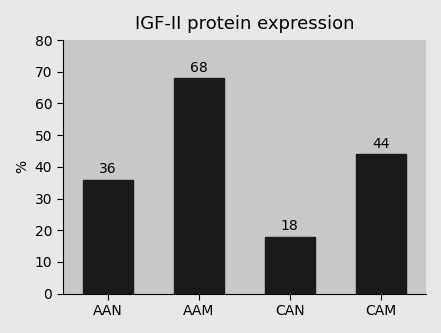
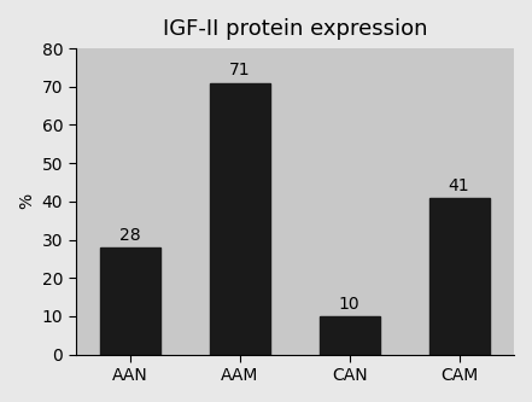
AAN: 36 -> 28
AAM: 68 -> 71
CAN: 18 -> 10
CAM: 44 -> 41
